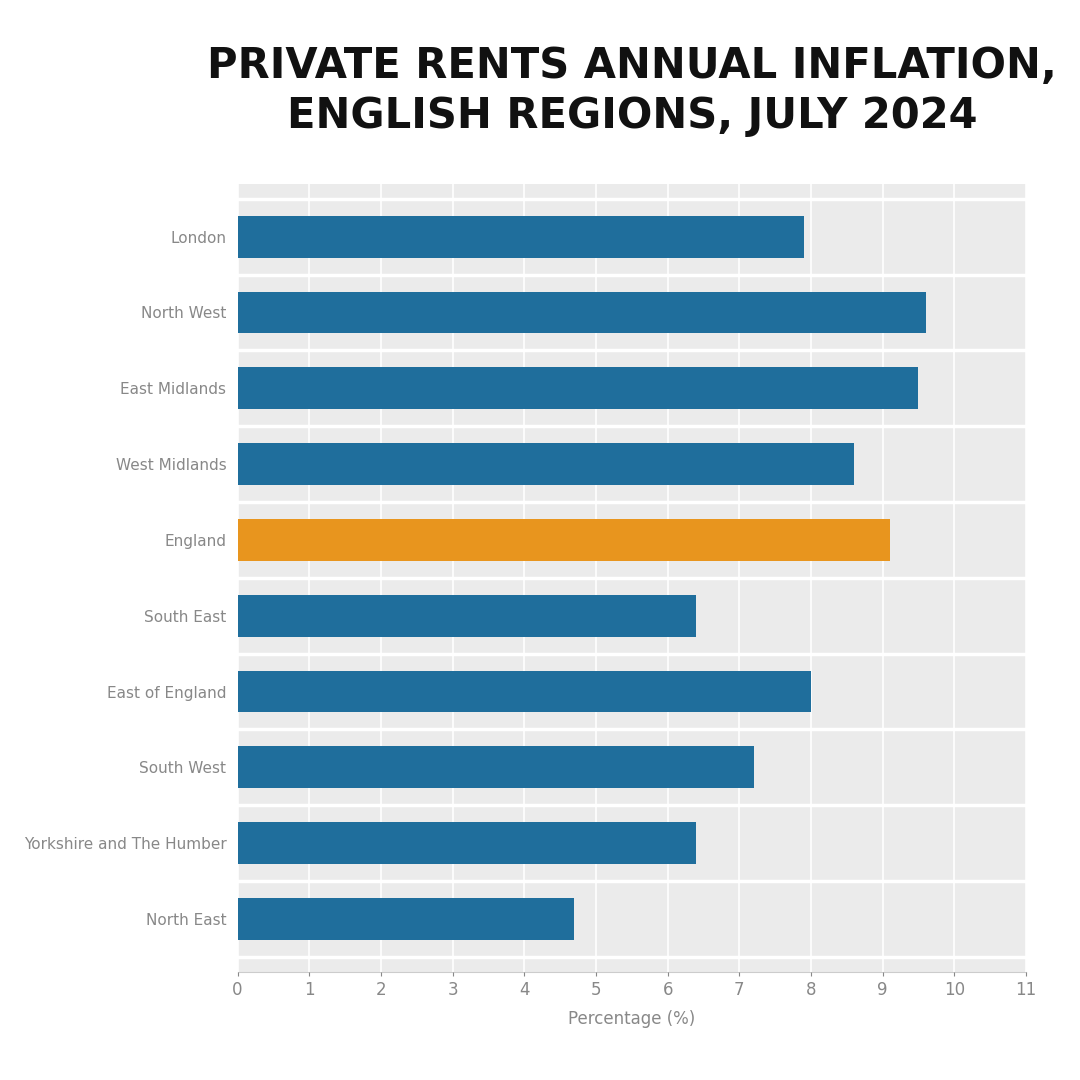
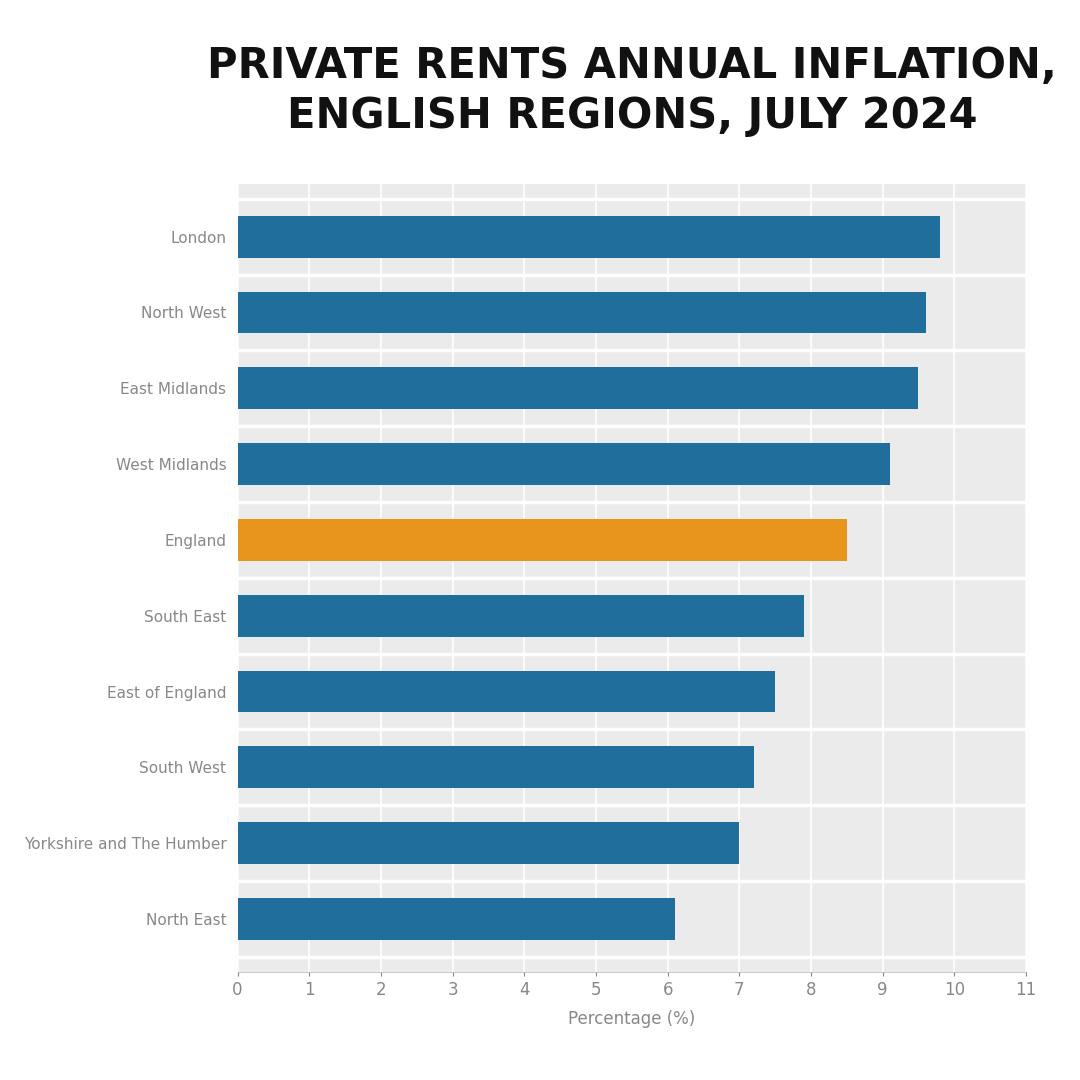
London: 7.9 -> 9.8
West Midlands: 8.6 -> 9.1
England: 9.1 -> 8.5
South East: 6.4 -> 7.9
East of England: 8.0 -> 7.5
Yorkshire and The Humber: 6.4 -> 7.0
North East: 4.7 -> 6.1
